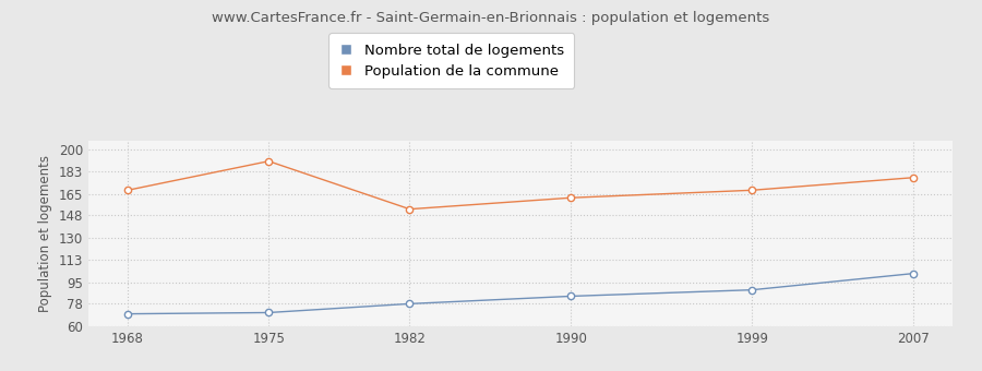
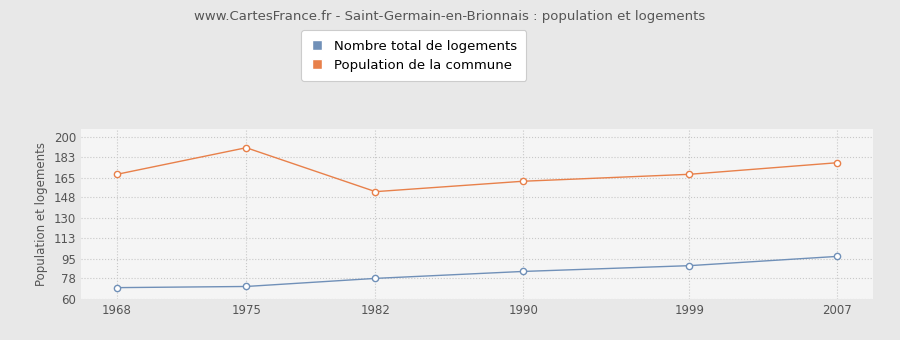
Nombre total de logements/2007: 102 -> 97
